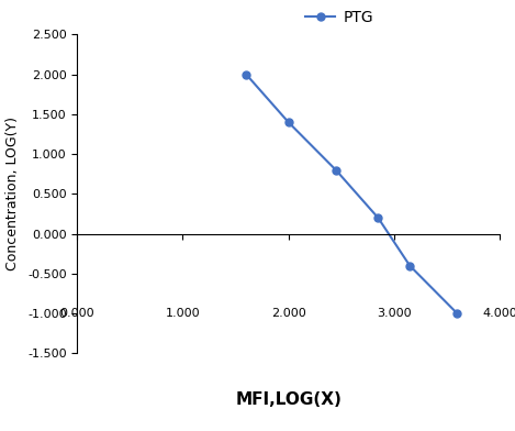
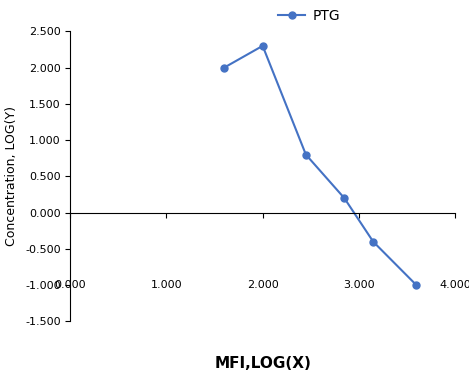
2.000: 1.4 -> 2.3
